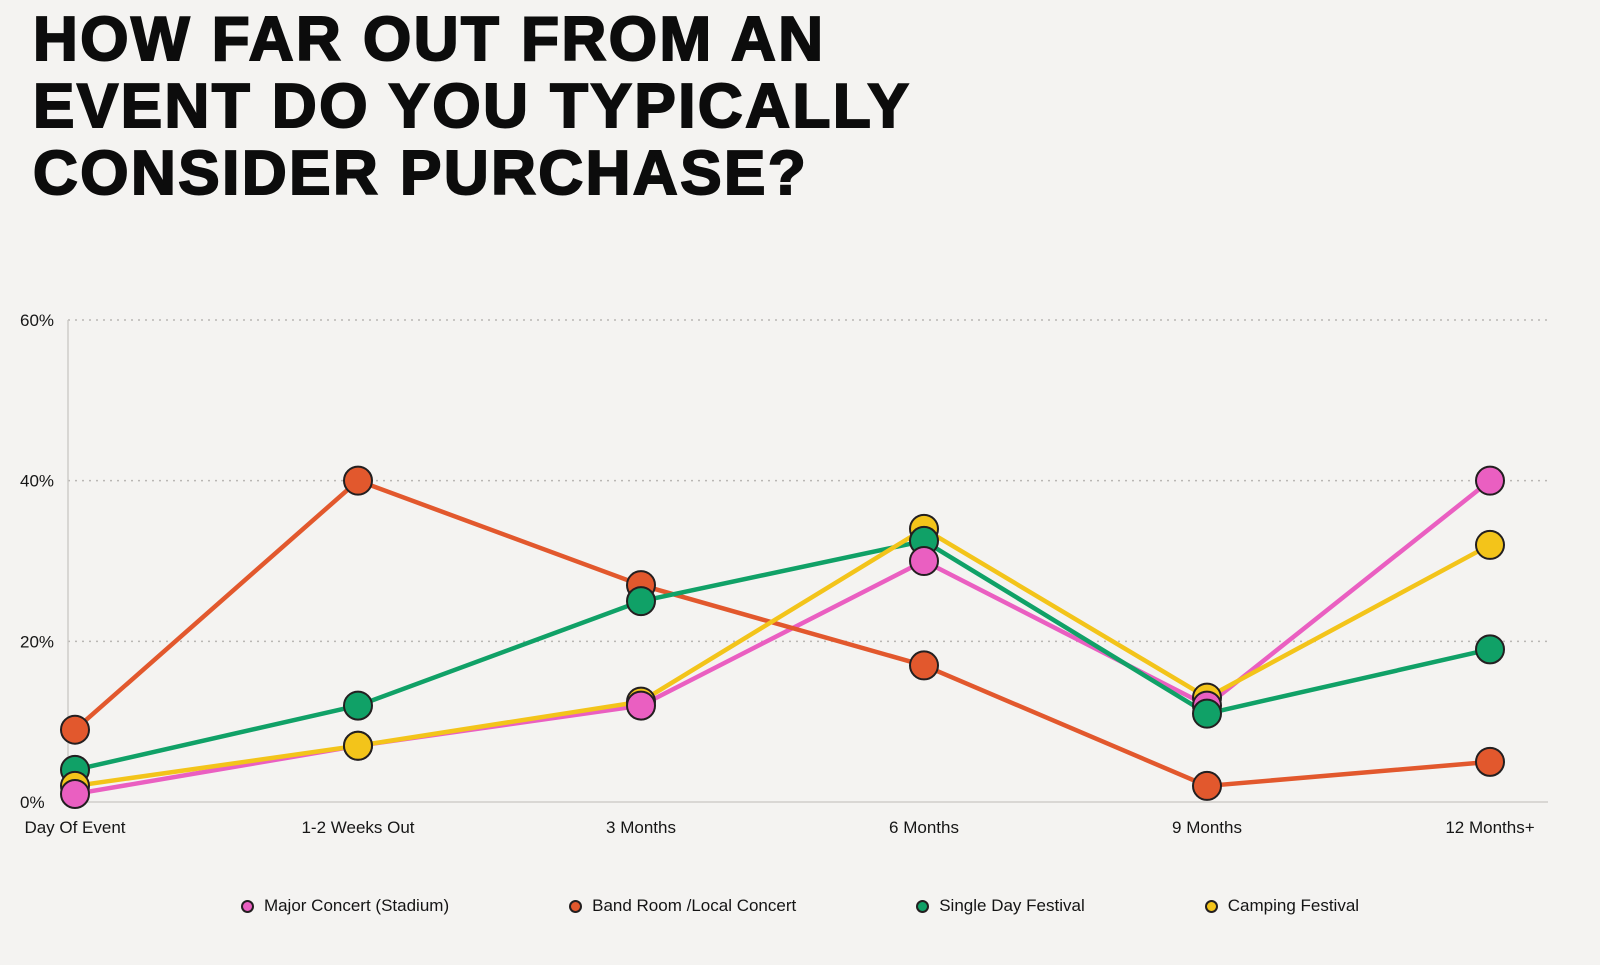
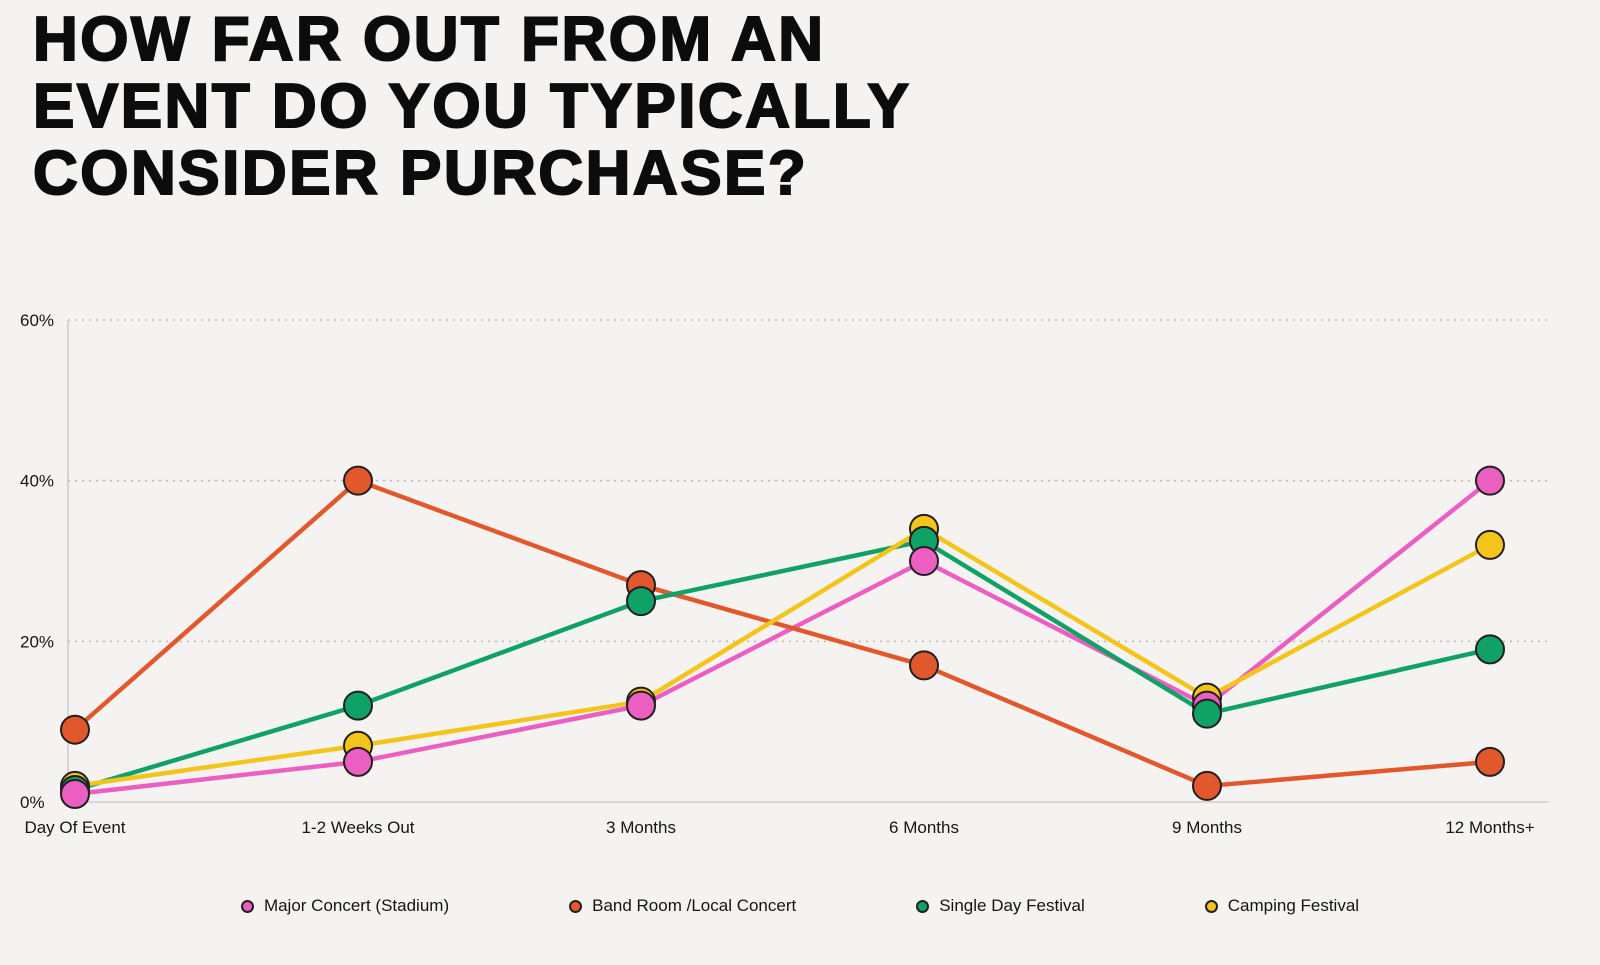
Single Day Festival/Day Of Event: 4% -> 2%
Major Concert (Stadium)/1-2 Weeks Out: 7% -> 5%
